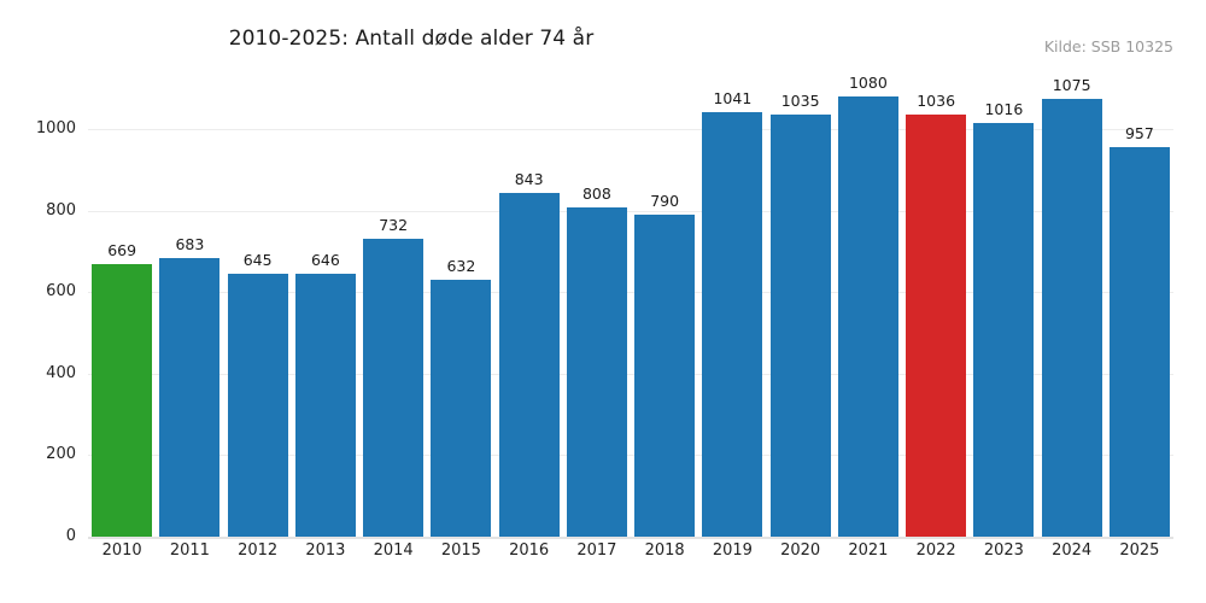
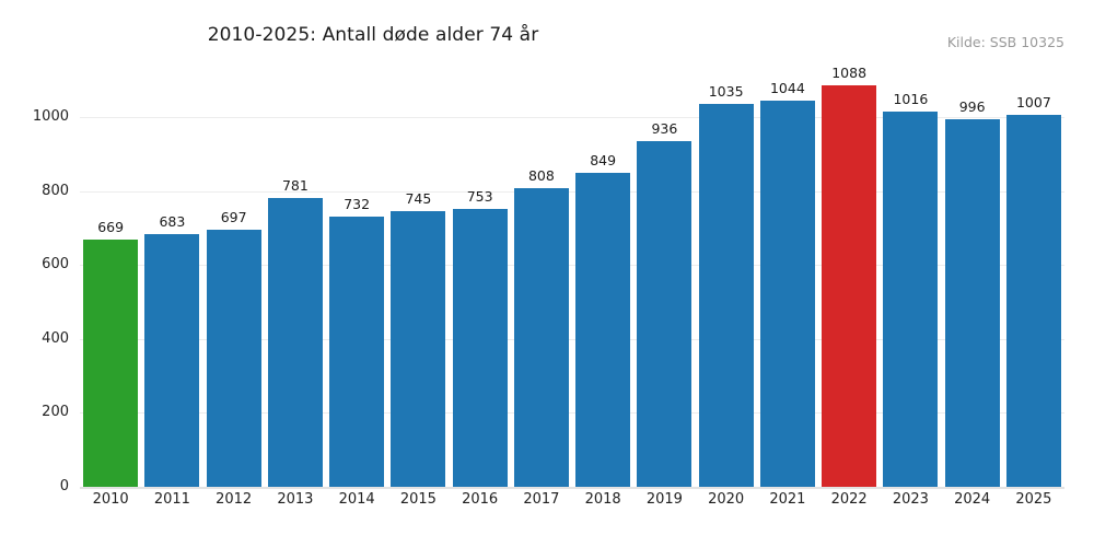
2012: 645 -> 697
2013: 646 -> 781
2015: 632 -> 745
2016: 843 -> 753
2018: 790 -> 849
2019: 1041 -> 936
2021: 1080 -> 1044
2022: 1036 -> 1088
2024: 1075 -> 996
2025: 957 -> 1007
